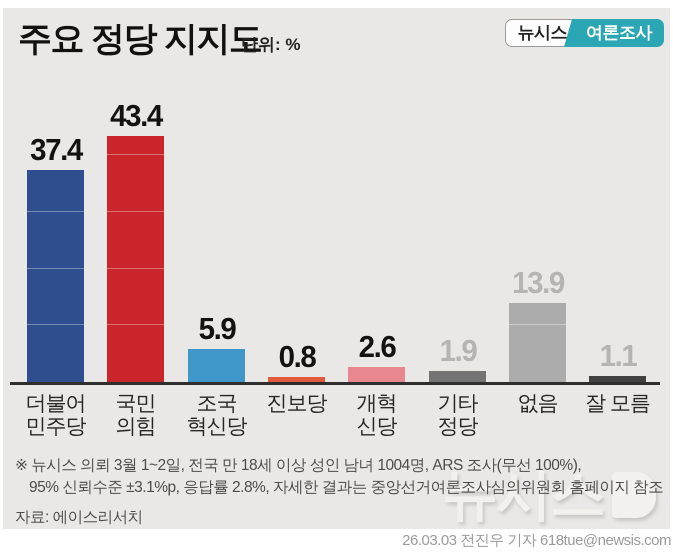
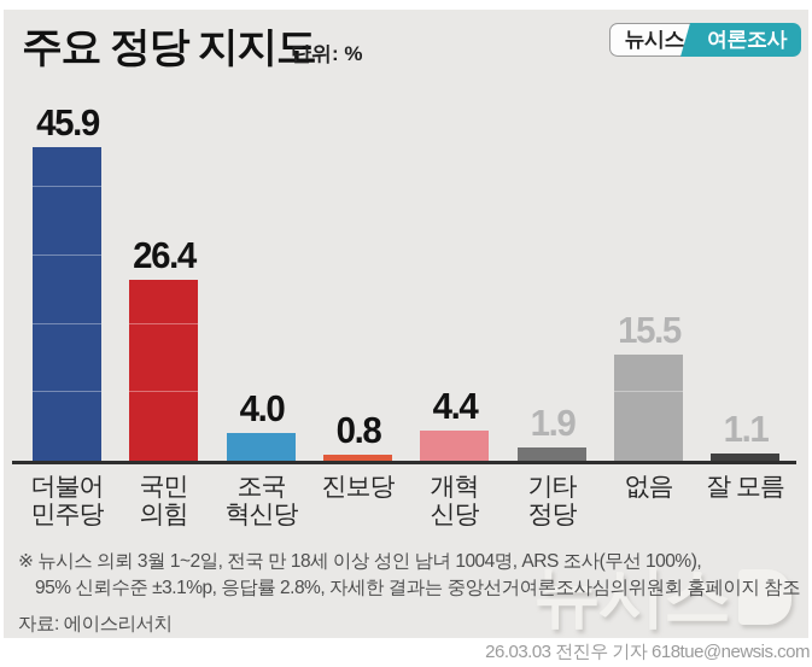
더불어민주당: 37.4 -> 45.9
국민의힘: 43.4 -> 26.4
조국혁신당: 5.9 -> 4.0
개혁신당: 2.6 -> 4.4
없음: 13.9 -> 15.5
